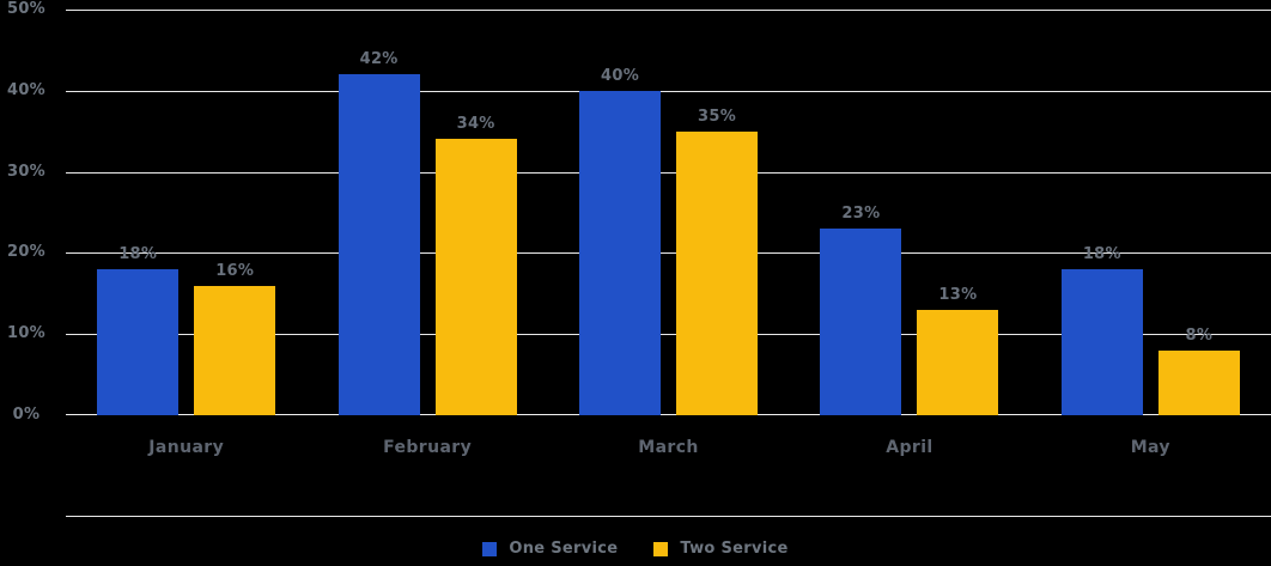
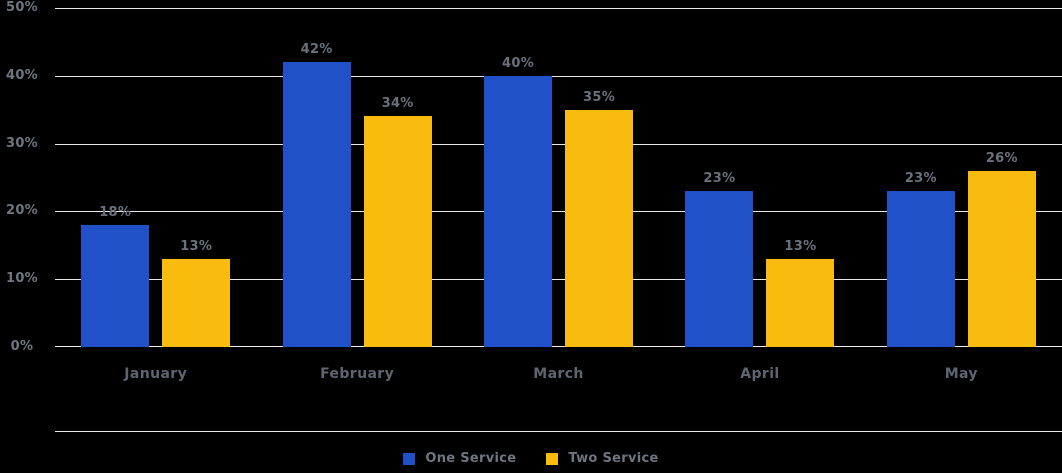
Two Service/January: 16% -> 13%
One Service/May: 18% -> 23%
Two Service/May: 8% -> 26%
